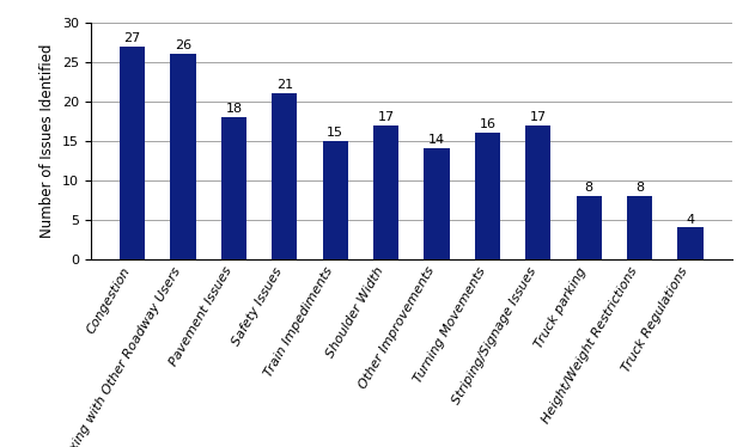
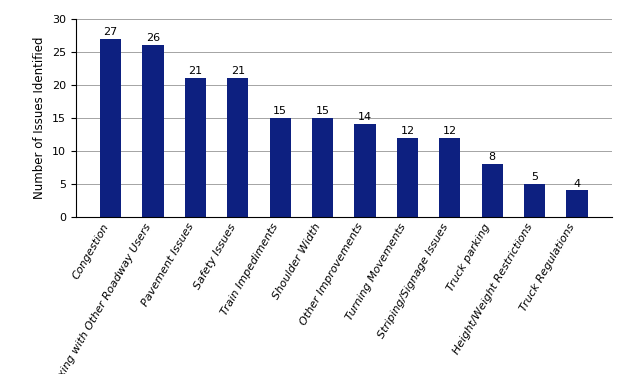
Pavement Issues: 18 -> 21
Shoulder Width: 17 -> 15
Turning Movements: 16 -> 12
Striping/Signage Issues: 17 -> 12
Height/Weight Restrictions: 8 -> 5
